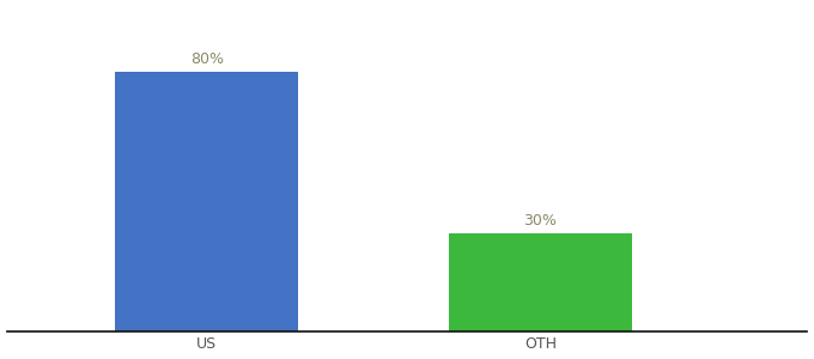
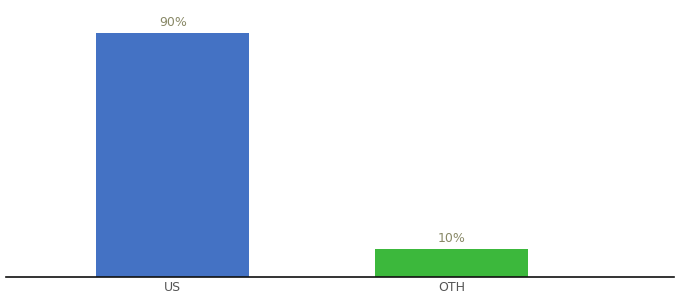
US: 80% -> 90%
OTH: 30% -> 10%
